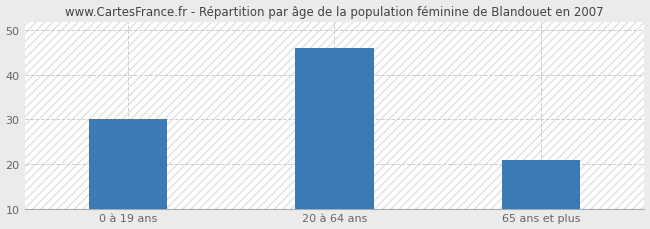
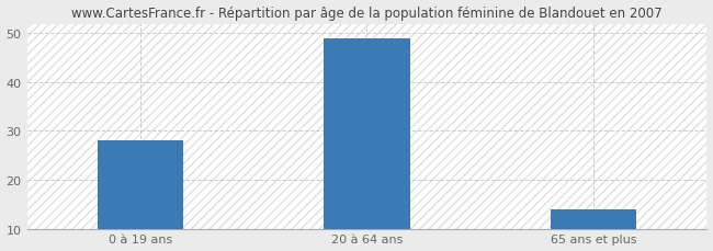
0 à 19 ans: 30 -> 28
20 à 64 ans: 46 -> 49
65 ans et plus: 21 -> 14
